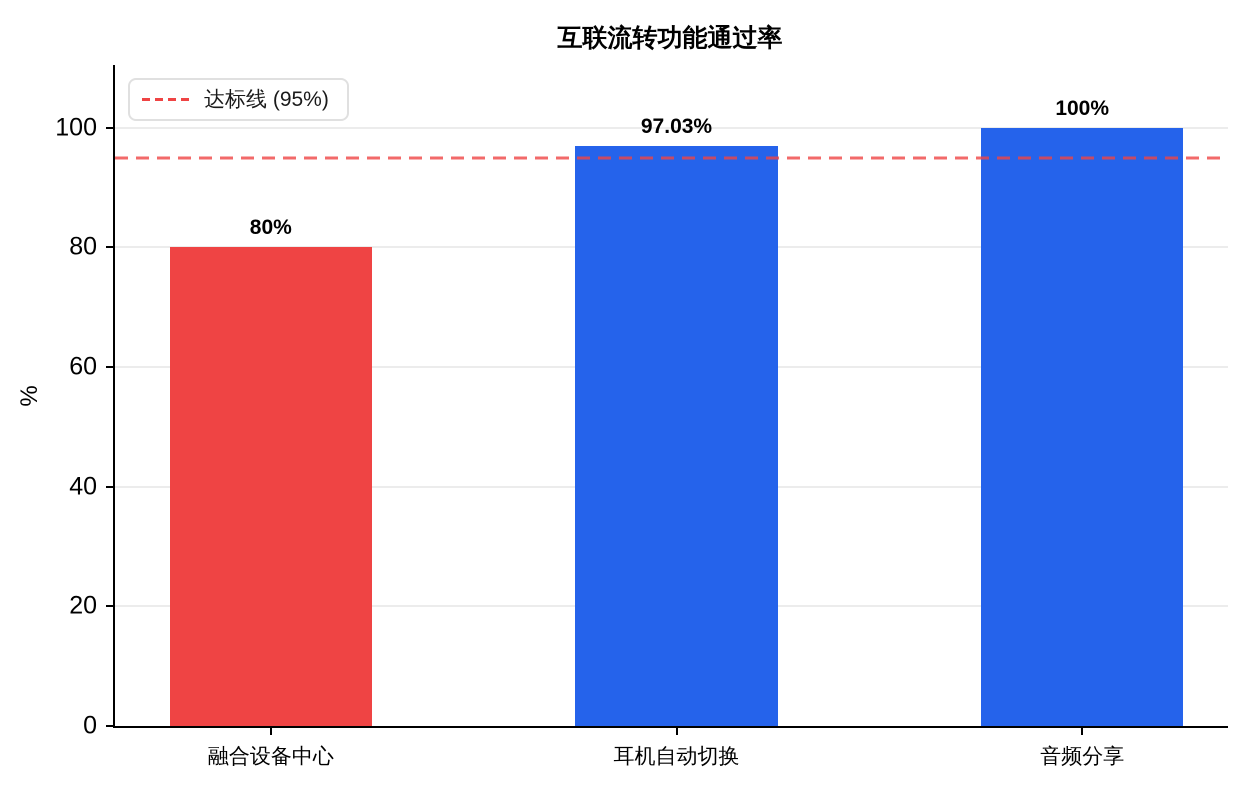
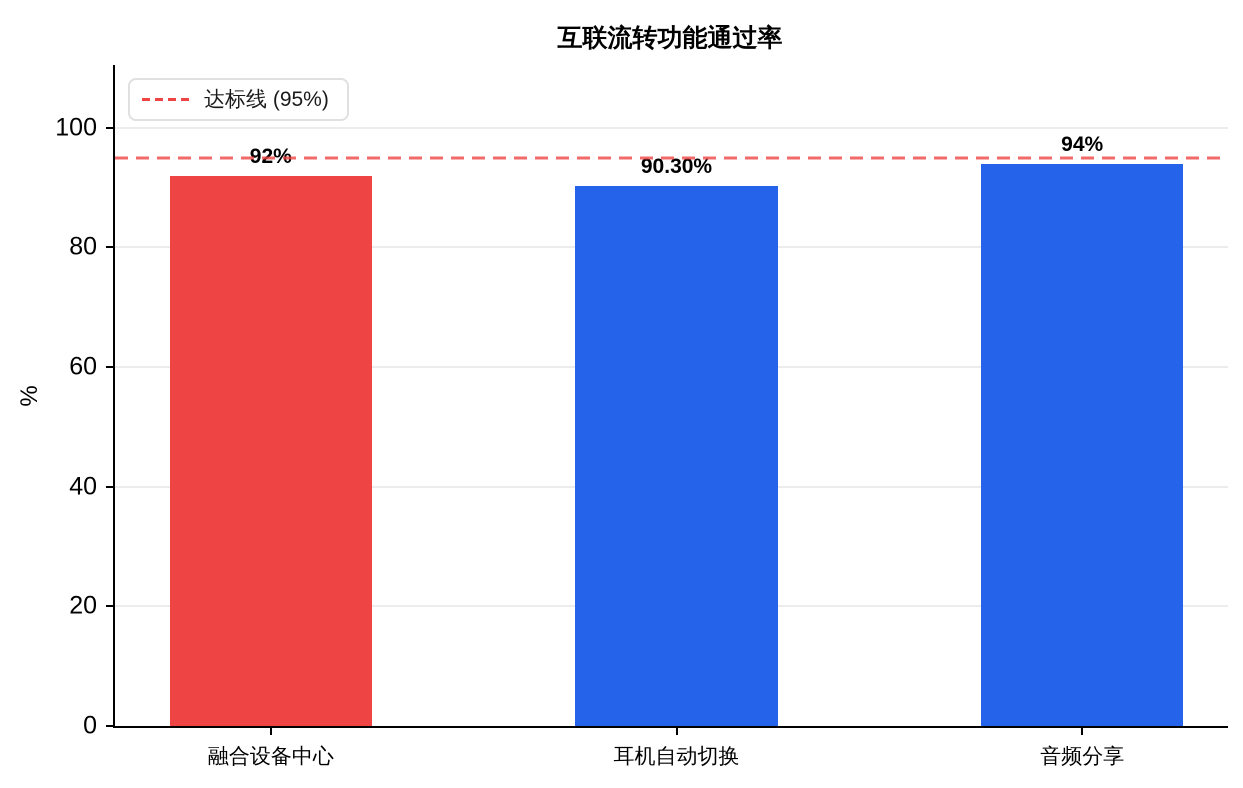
融合设备中心: 80% -> 92%
耳机自动切换: 97.03% -> 90.30%
音频分享: 100% -> 94%
